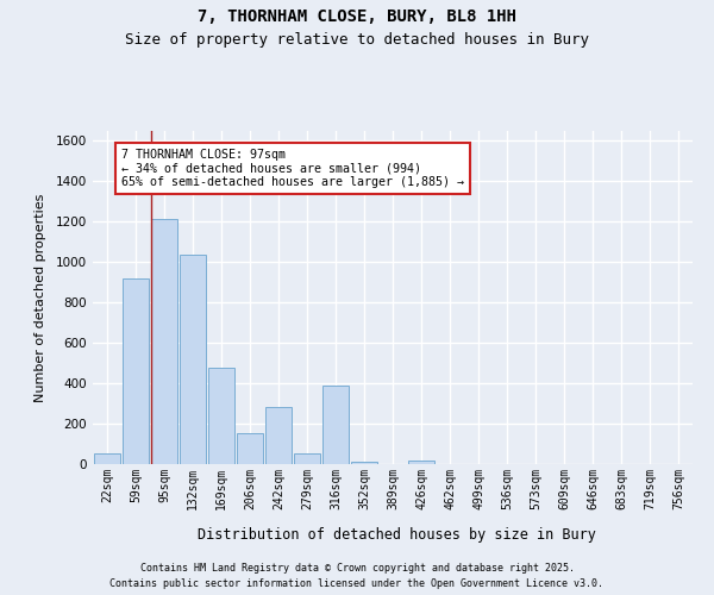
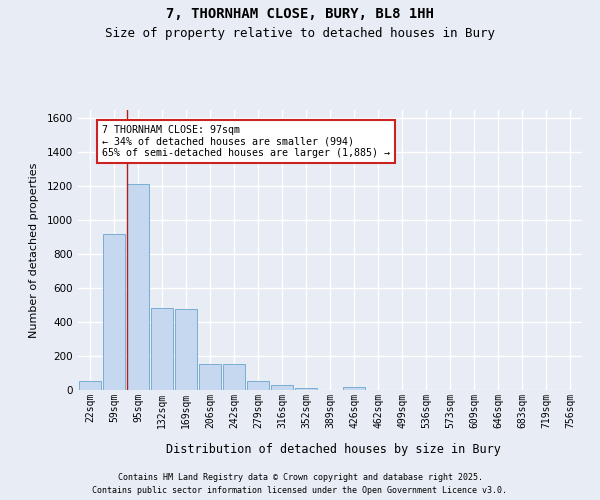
132sqm: 1040 -> 480
242sqm: 280 -> 160
316sqm: 390 -> 30
